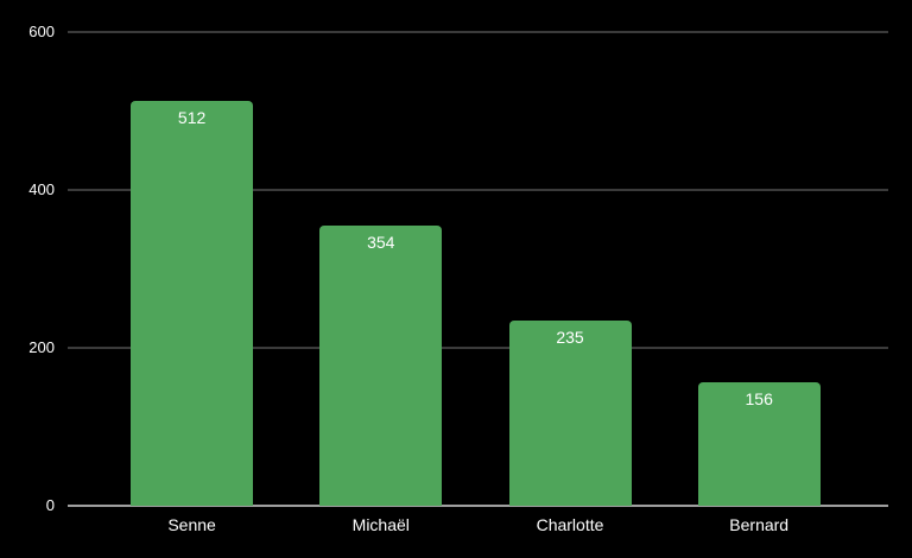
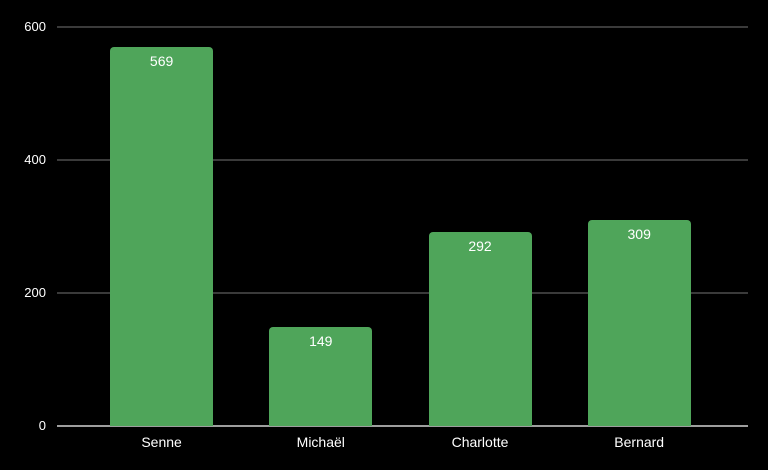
Senne: 512 -> 569
Michaël: 354 -> 149
Charlotte: 235 -> 292
Bernard: 156 -> 309
